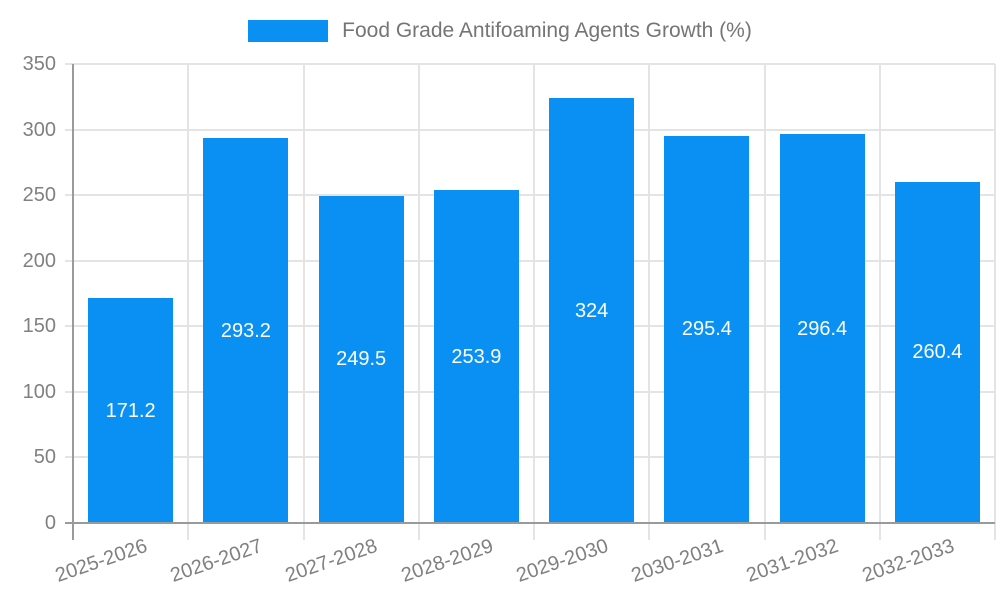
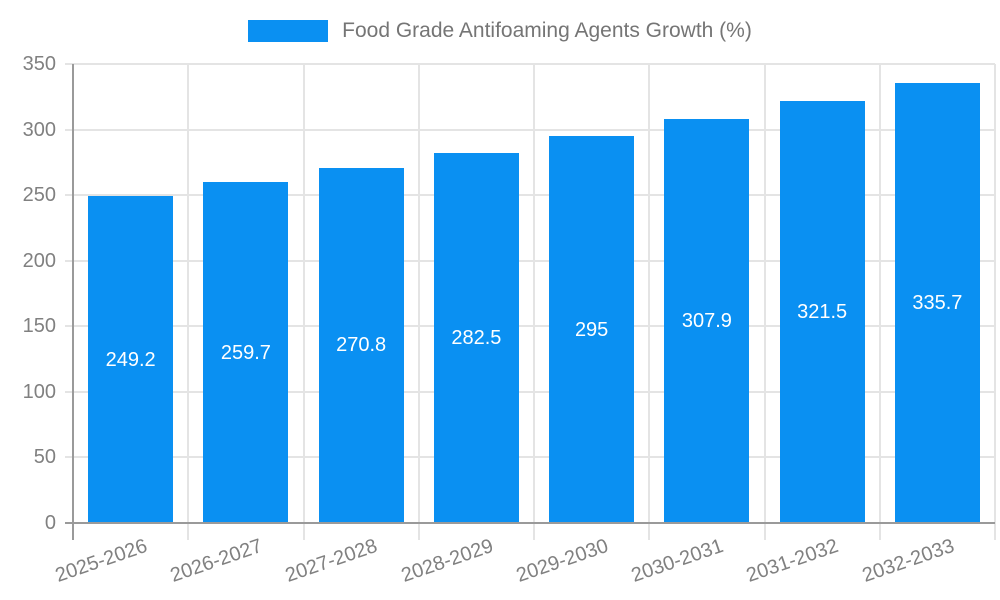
2025-2026: 171.2 -> 249.2
2026-2027: 293.2 -> 259.7
2027-2028: 249.5 -> 270.8
2028-2029: 253.9 -> 282.5
2029-2030: 324 -> 295
2030-2031: 295.4 -> 307.9
2031-2032: 296.4 -> 321.5
2032-2033: 260.4 -> 335.7
